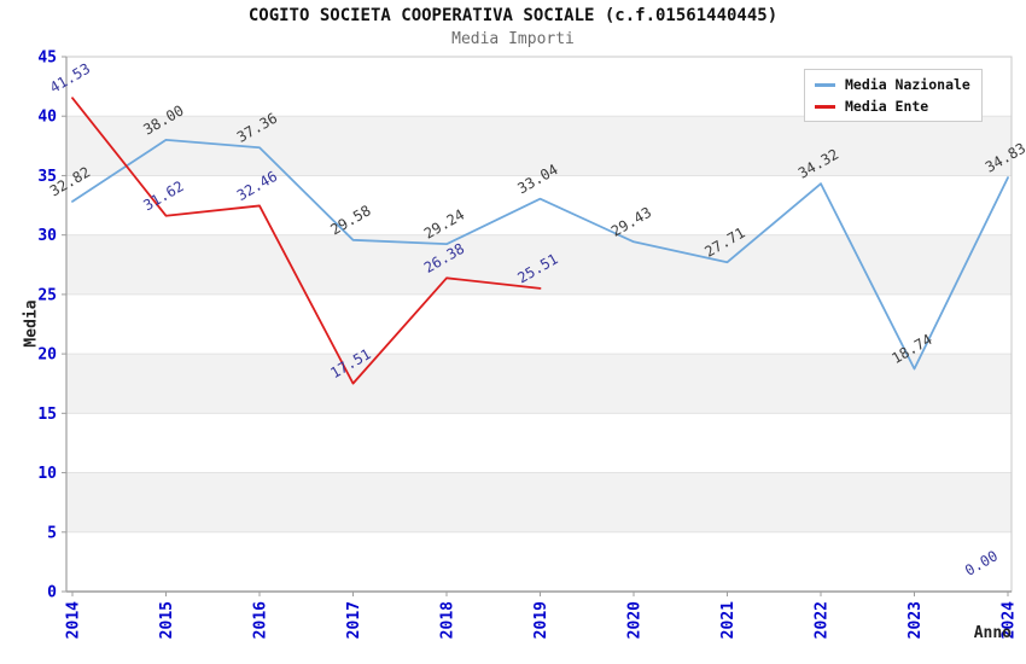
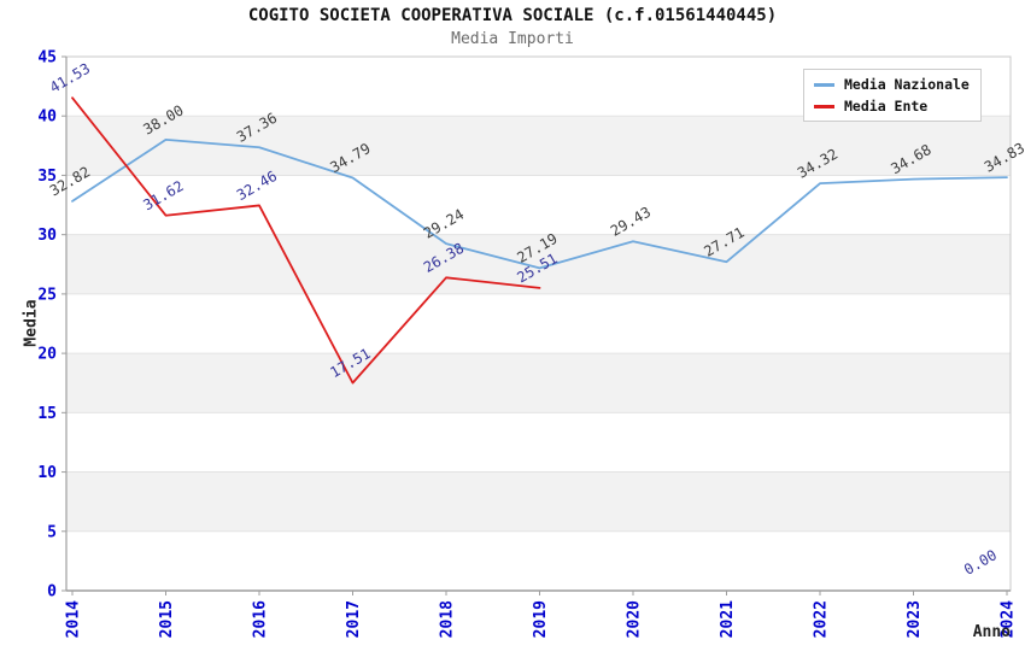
Media Nazionale/2017: 29.58 -> 34.79
Media Nazionale/2019: 33.04 -> 27.19
Media Nazionale/2023: 18.74 -> 34.68
